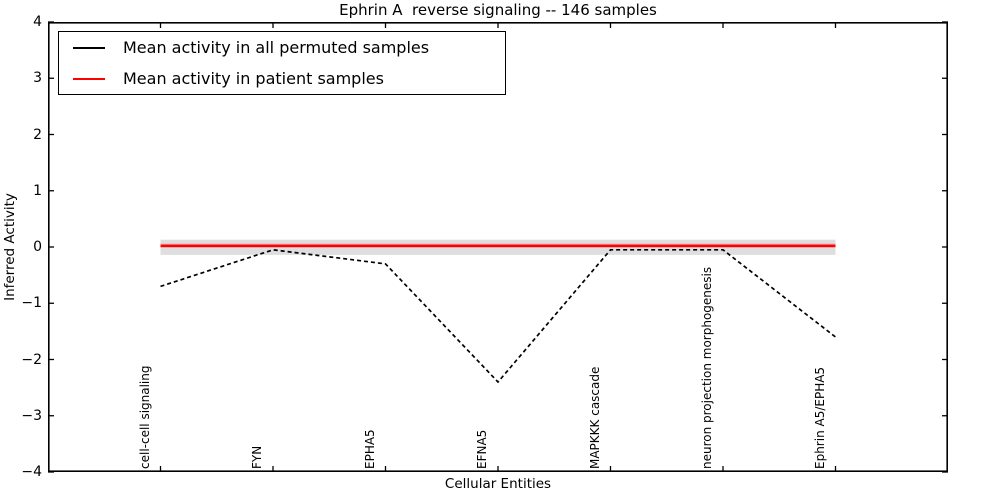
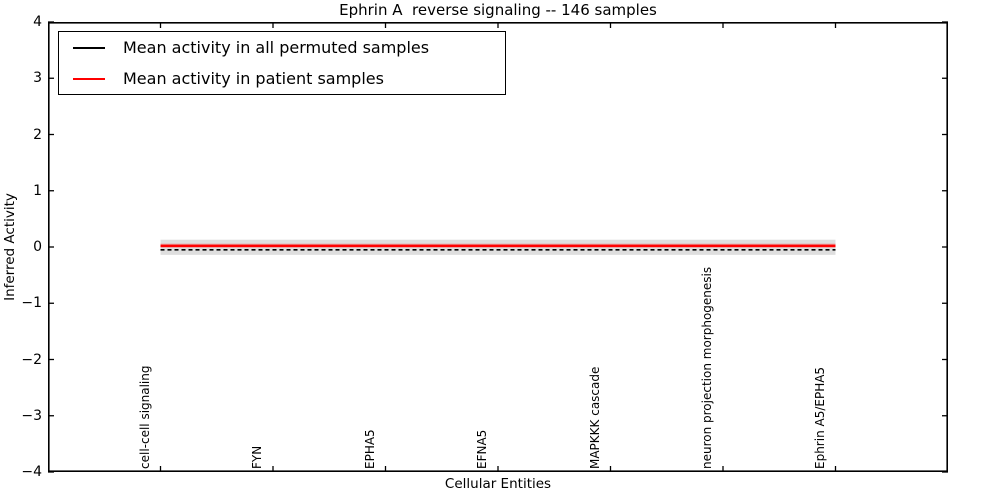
Mean activity in all permuted samples/cell-cell signaling: -0.7 -> -0.1
Mean activity in all permuted samples/EPHA5: -0.3 -> -0.1
Mean activity in all permuted samples/EFNA5: -2.4 -> -0.1
Mean activity in all permuted samples/Ephrin A5/EPHA5: -1.6 -> -0.1
